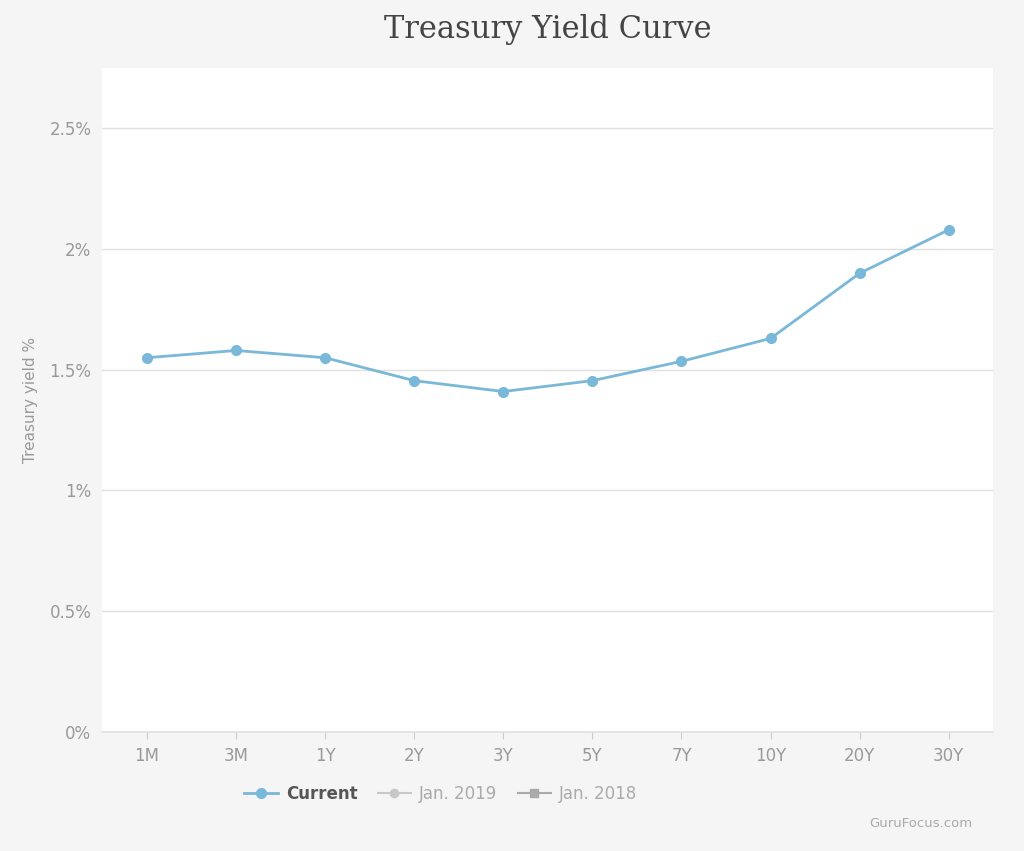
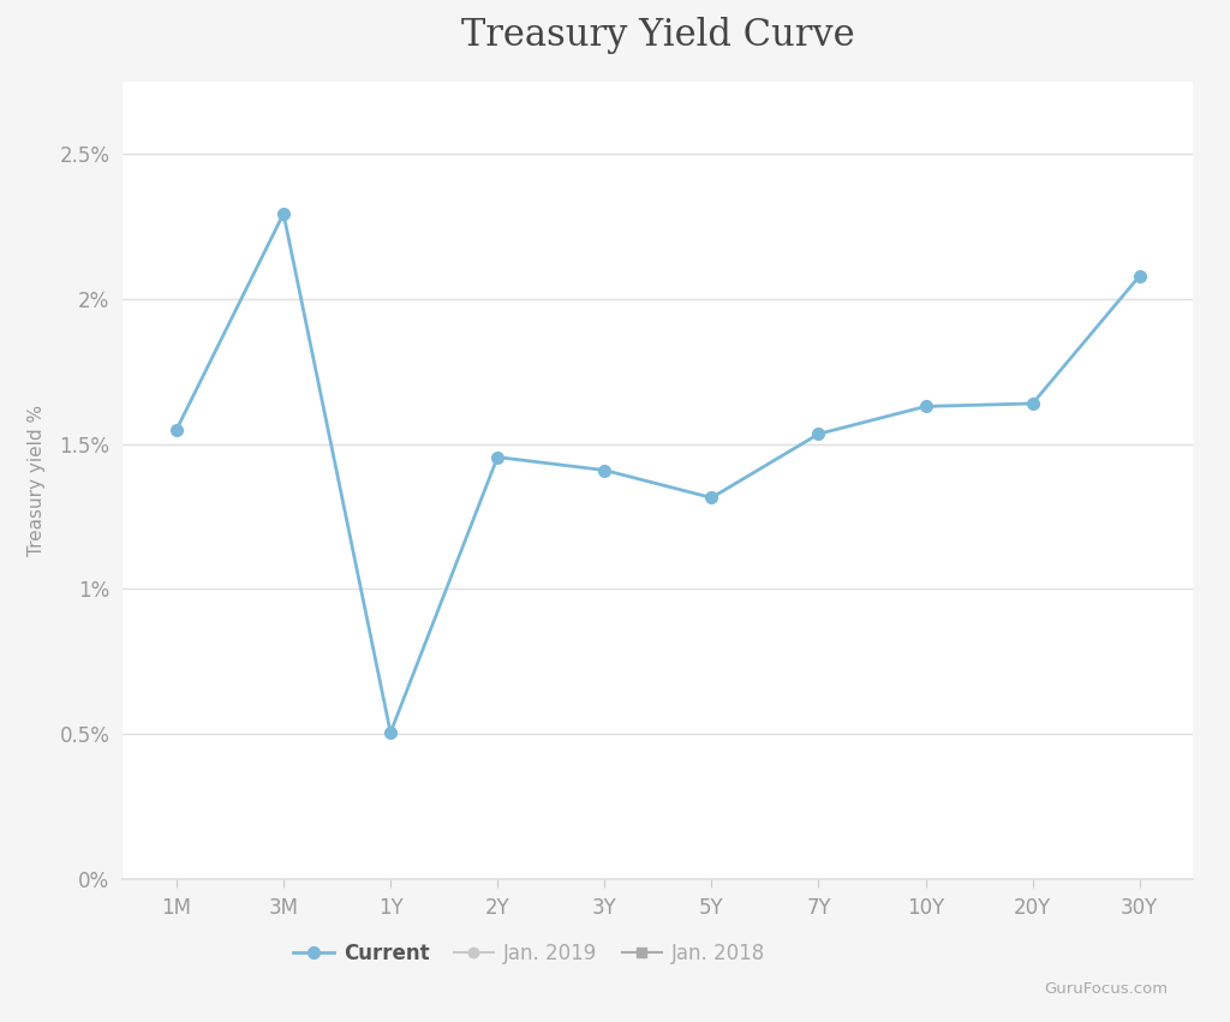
3M: 1.580% -> 2.295%
1Y: 1.550% -> 0.505%
5Y: 1.455% -> 1.315%
20Y: 1.900% -> 1.640%
